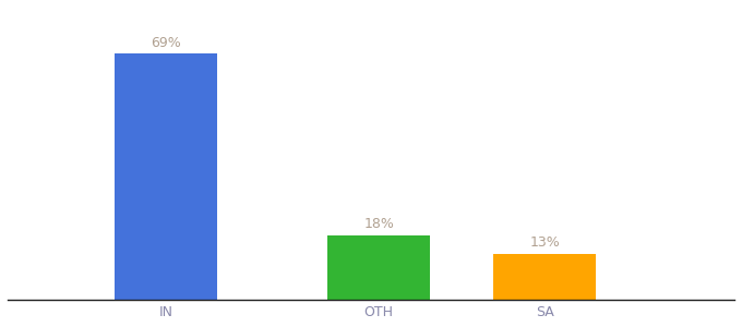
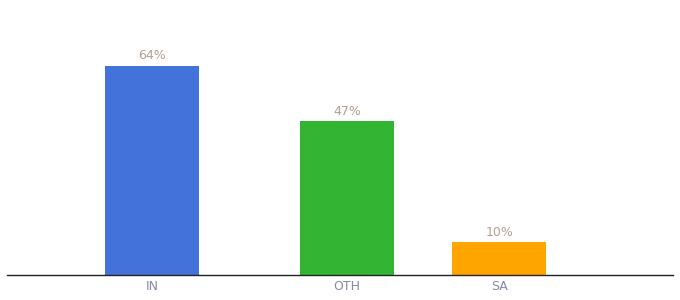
IN: 69% -> 64%
OTH: 18% -> 47%
SA: 13% -> 10%
